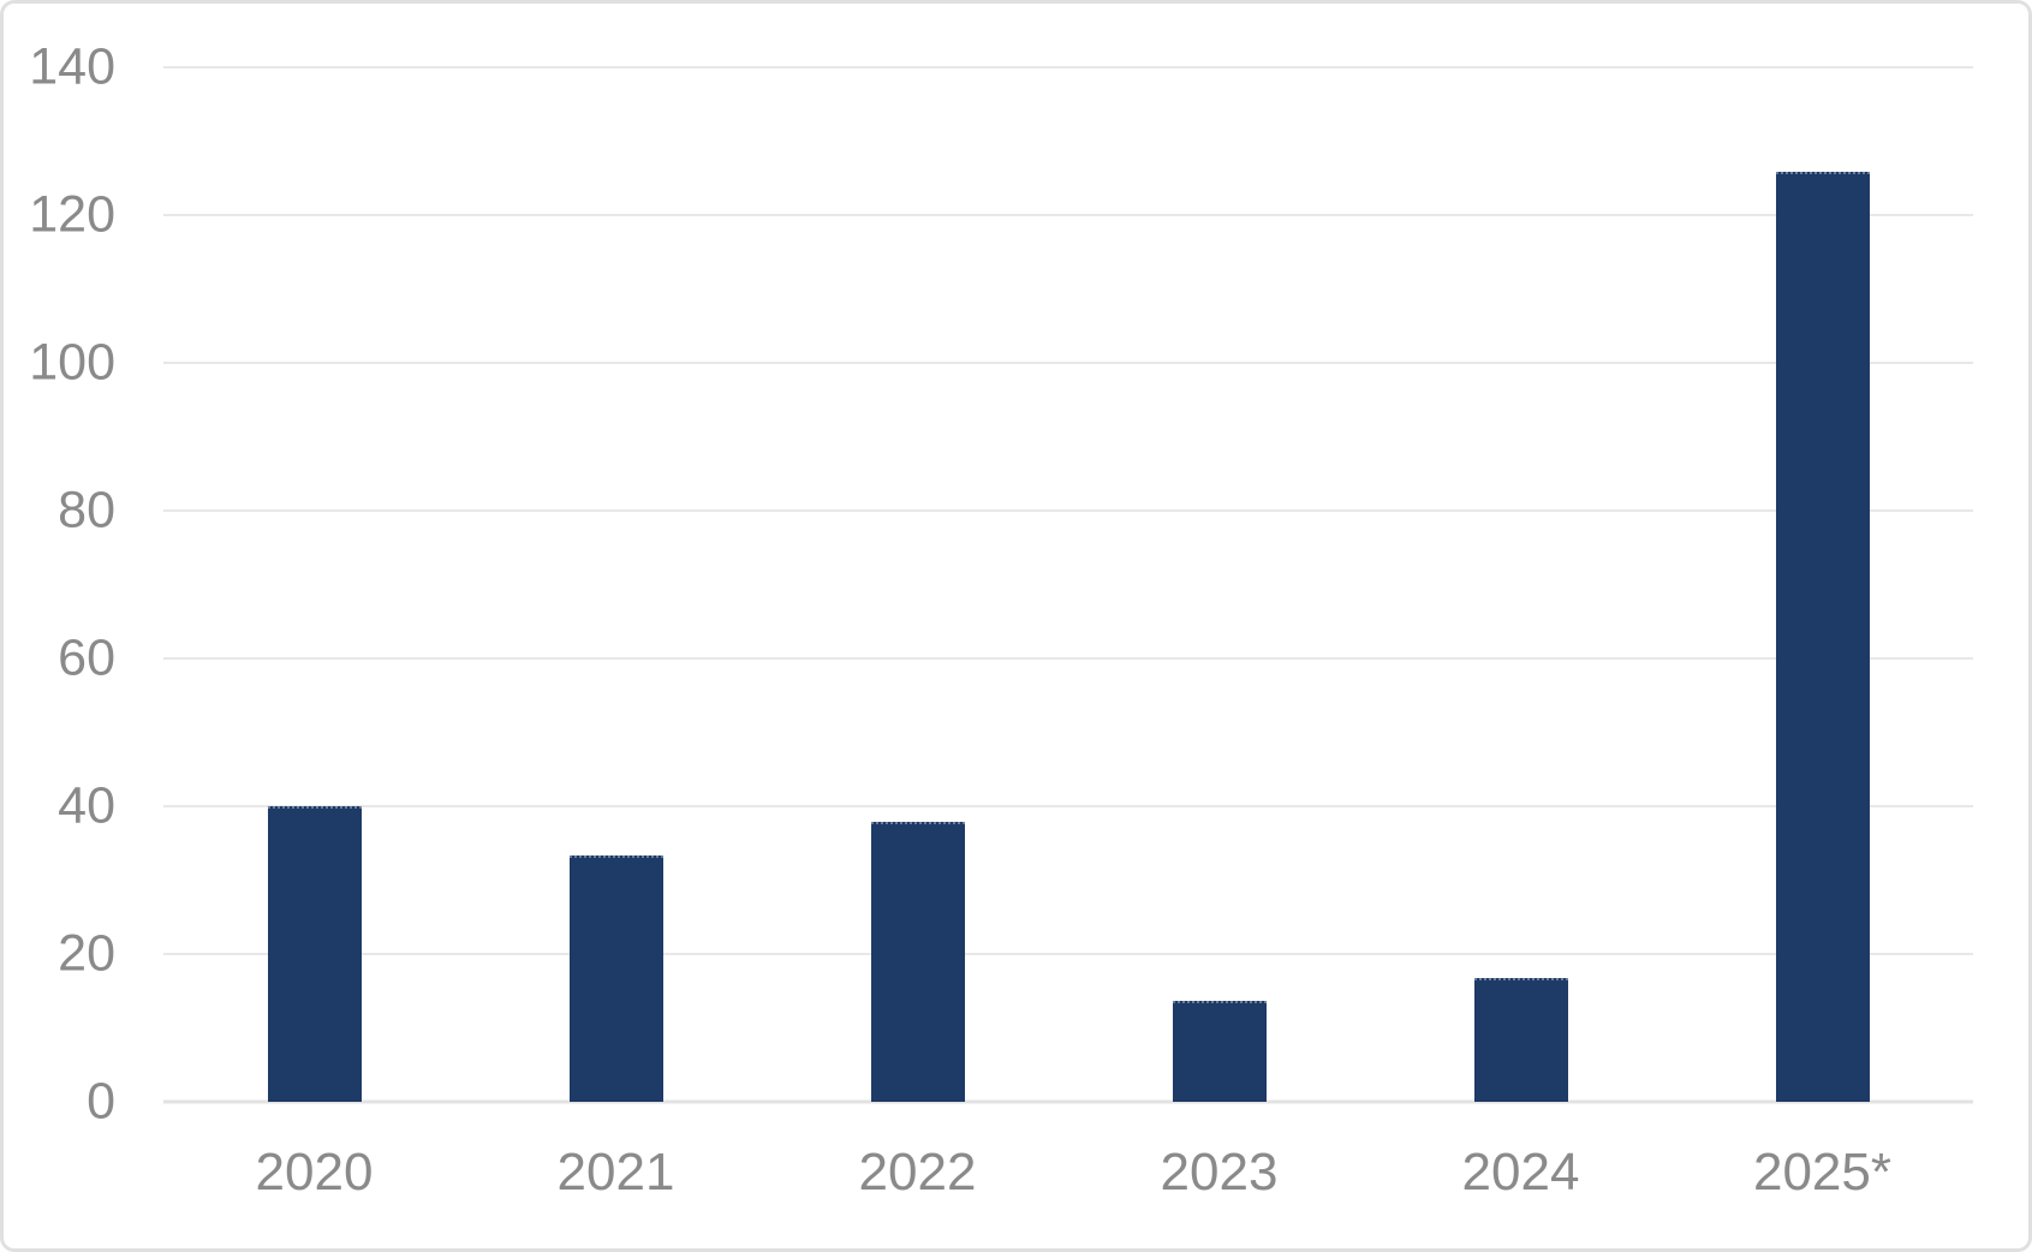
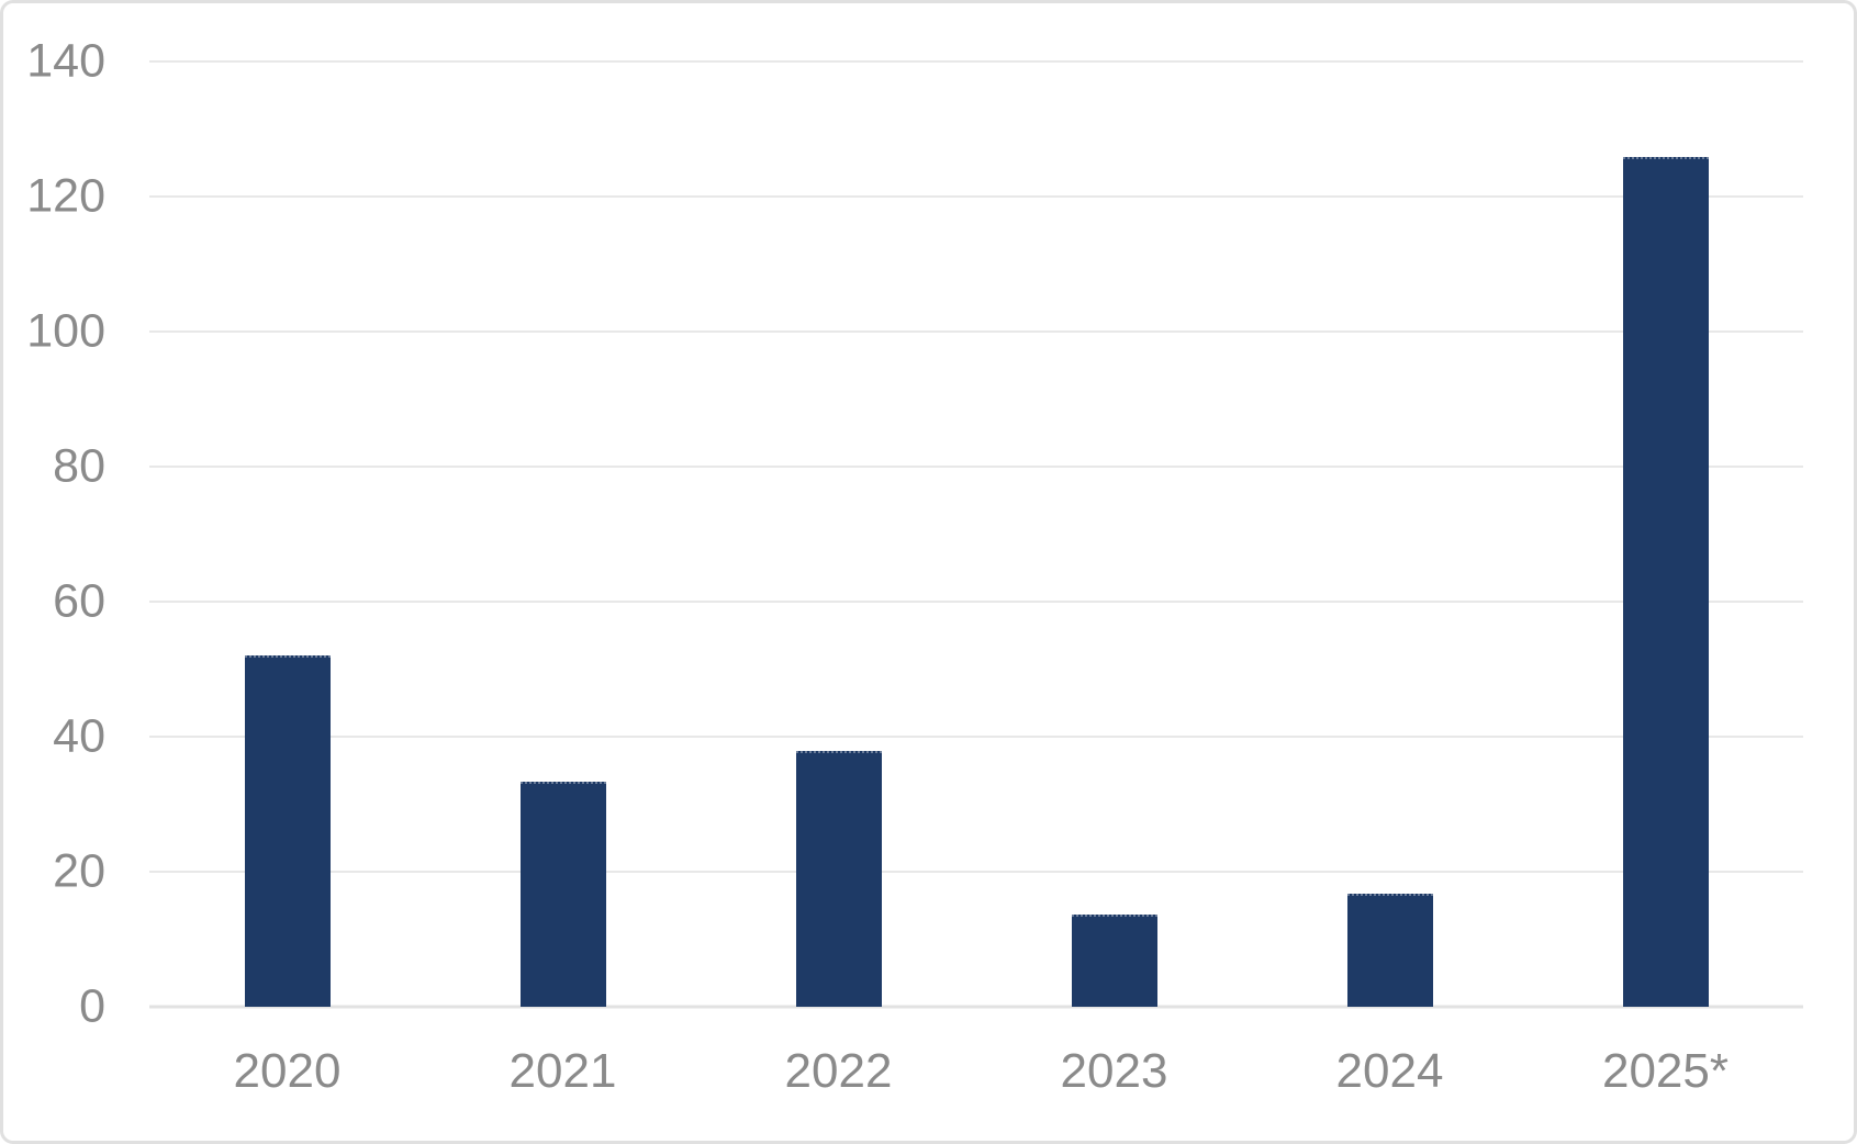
2020: 40 -> 52
